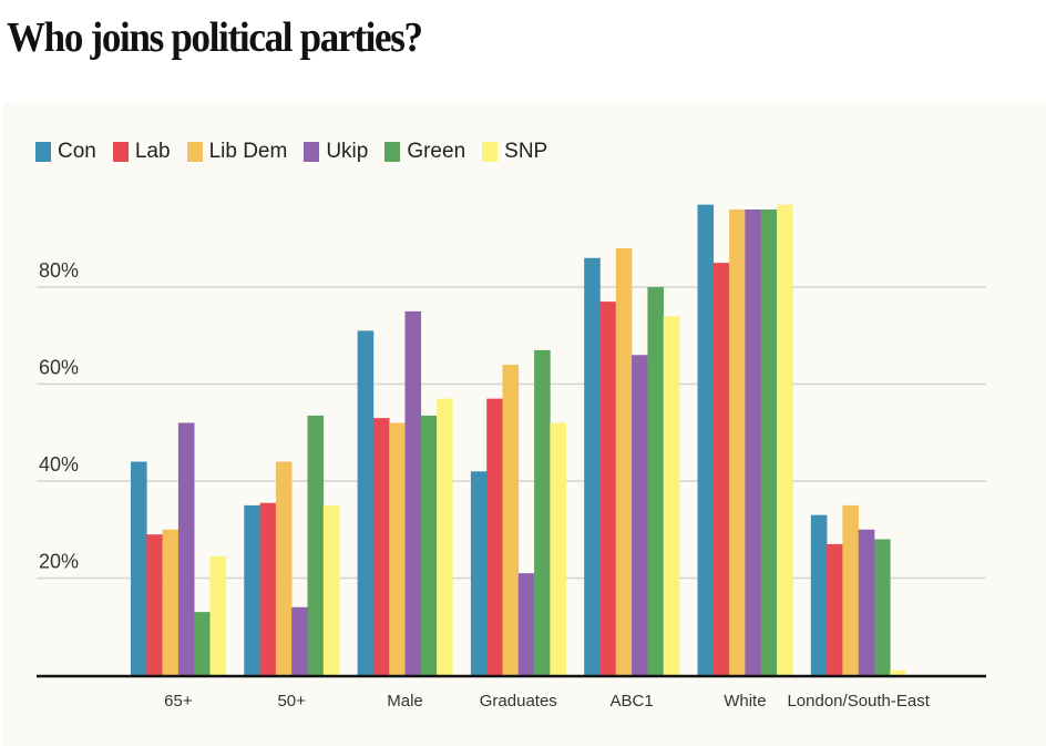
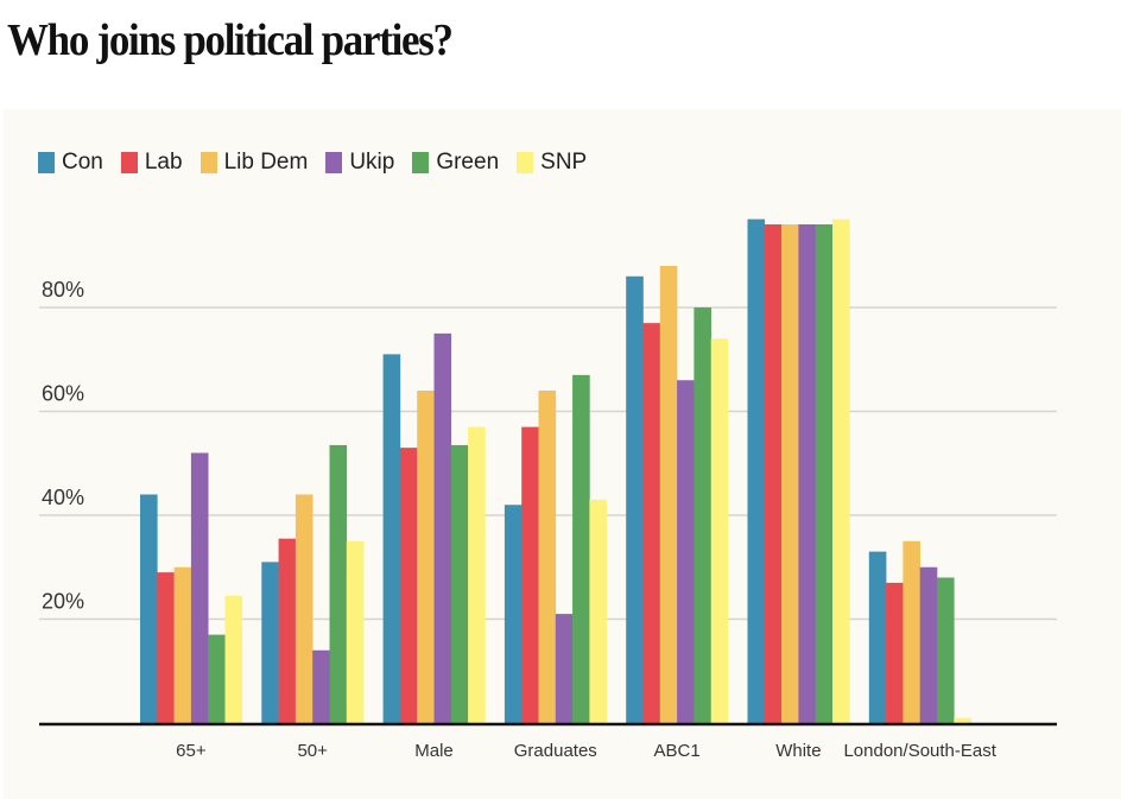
Green/65+: 13% -> 17%
Con/50+: 35% -> 31%
Lib Dem/Male: 52% -> 64%
SNP/Graduates: 52% -> 43%
Lab/White: 85% -> 96%
